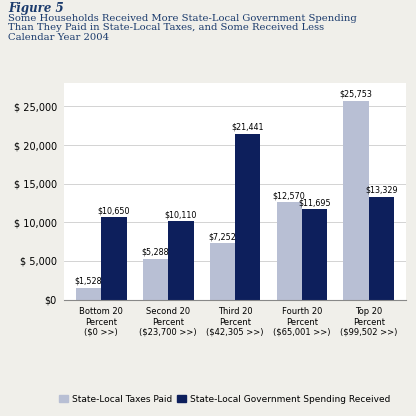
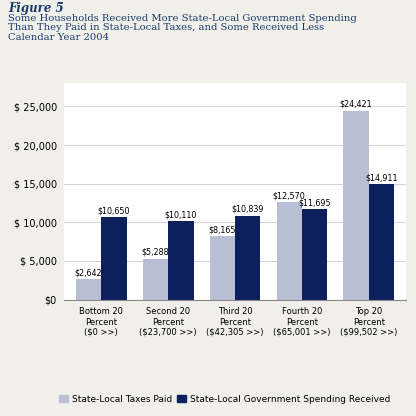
State-Local Taxes Paid/Bottom 20 Percent ($0 >>): $1,528 -> $2,642
State-Local Taxes Paid/Third 20 Percent ($42,305 >>): $7,252 -> $8,165
State-Local Government Spending Received/Third 20 Percent ($42,305 >>): $21,441 -> $10,839
State-Local Taxes Paid/Top 20 Percent ($99,502 >>): $25,753 -> $24,421
State-Local Government Spending Received/Top 20 Percent ($99,502 >>): $13,329 -> $14,911
